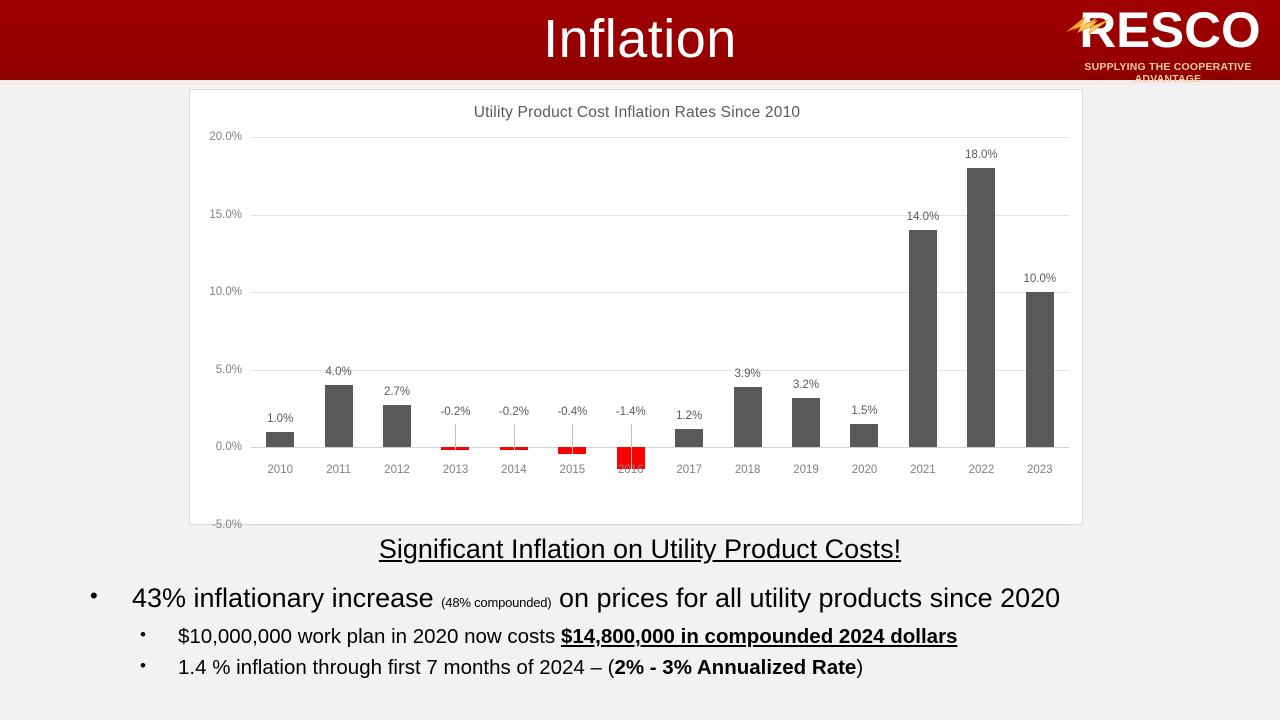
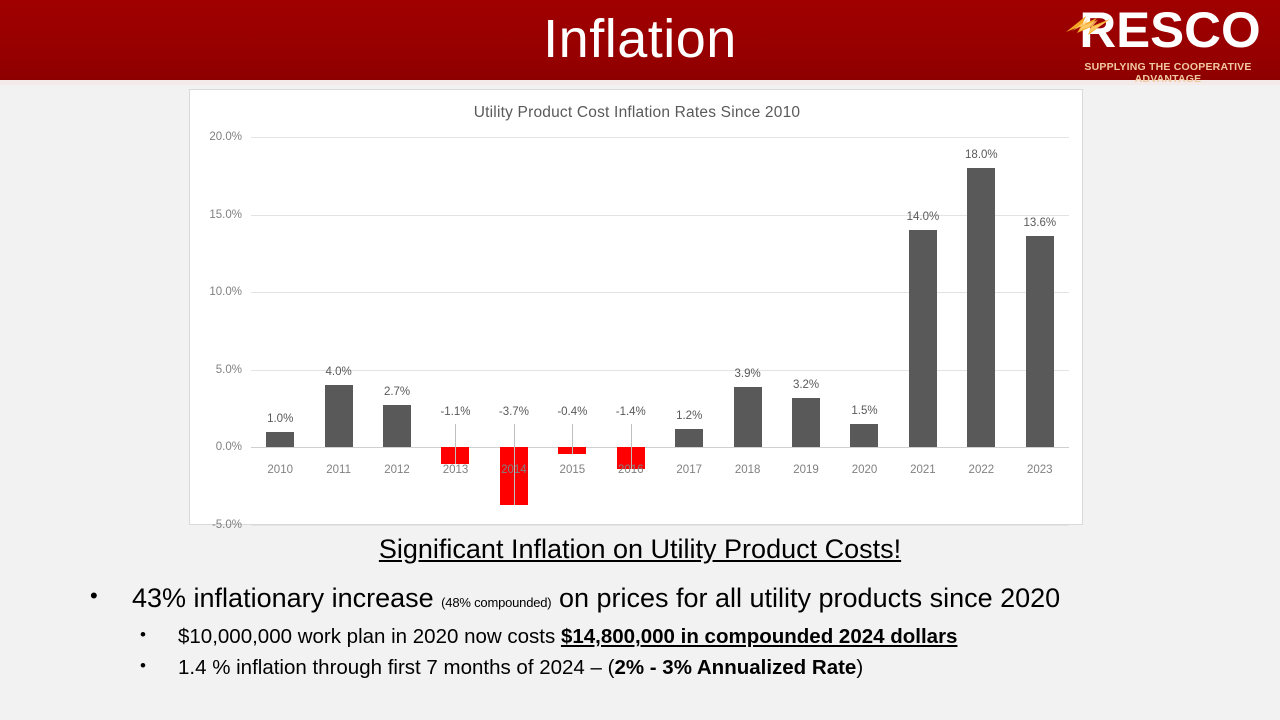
2013: -0.2% -> -1.1%
2014: -0.2% -> -3.7%
2023: 10.0% -> 13.6%
